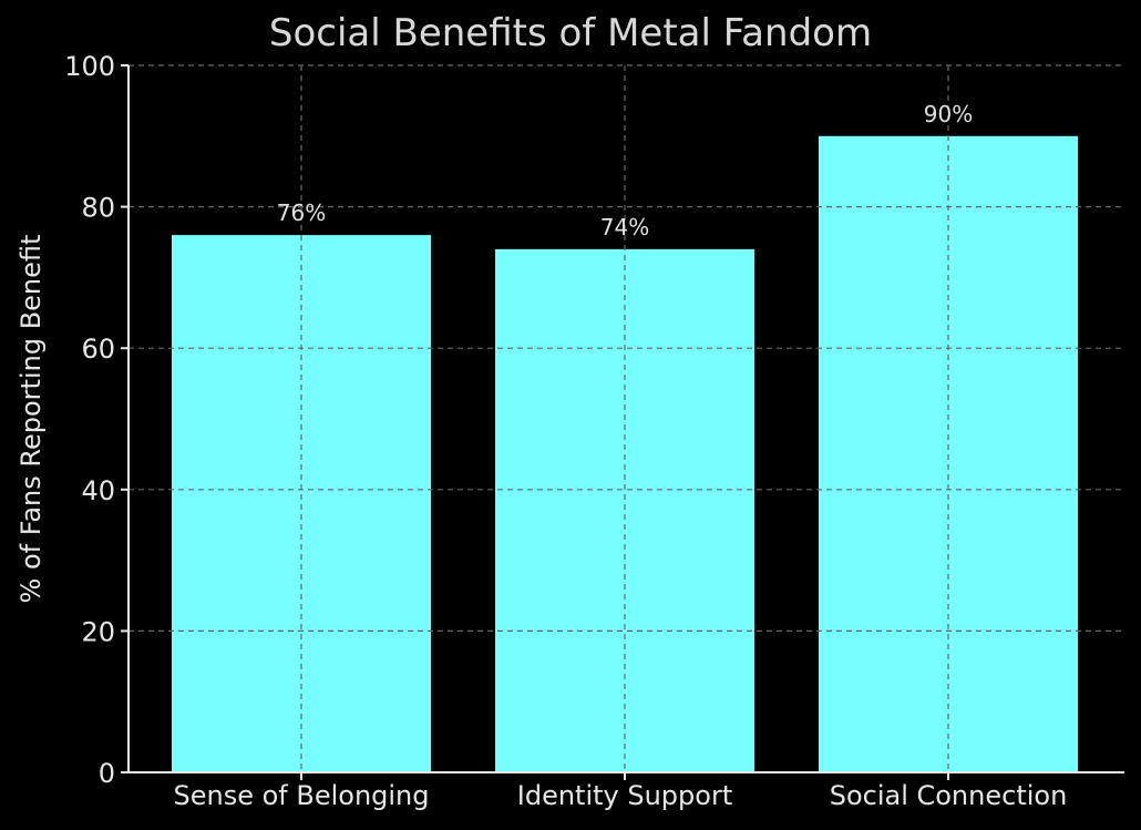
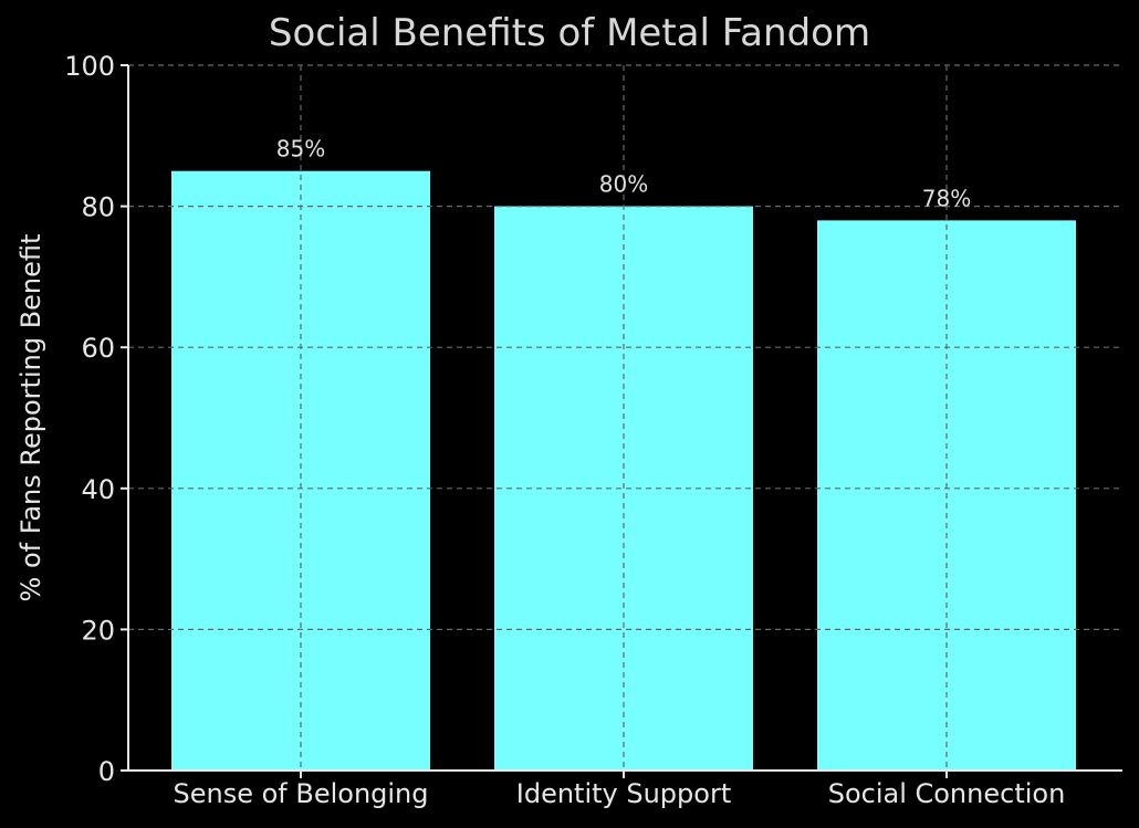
Sense of Belonging: 76% -> 85%
Identity Support: 74% -> 80%
Social Connection: 90% -> 78%
